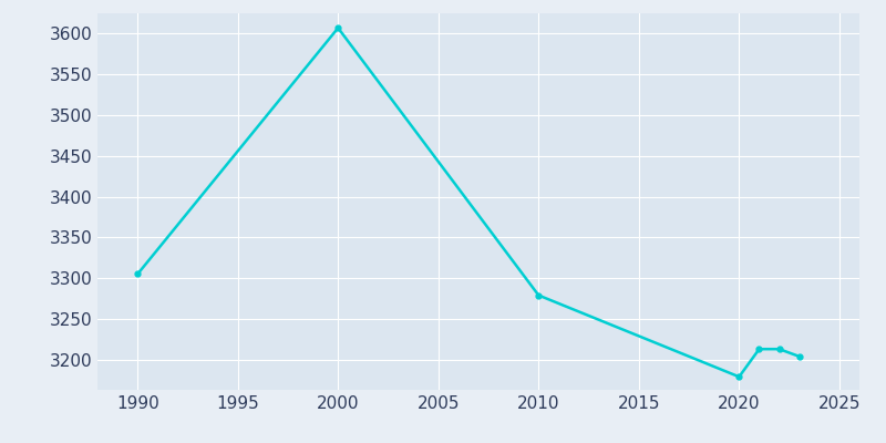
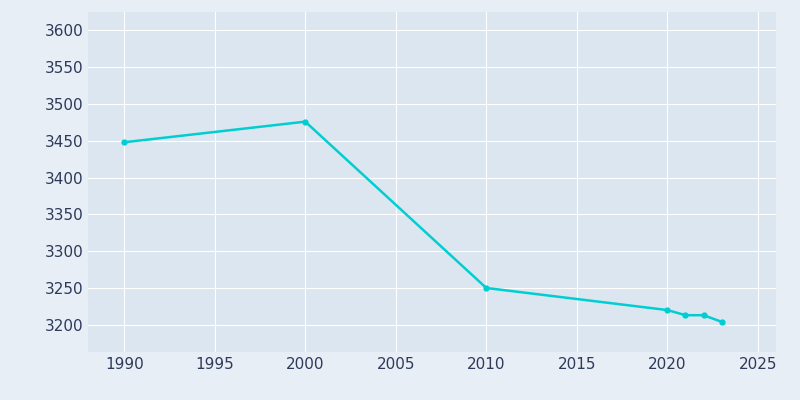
1990: 3305 -> 3448
2000: 3607 -> 3476
2010: 3279 -> 3250
2020: 3179 -> 3220
